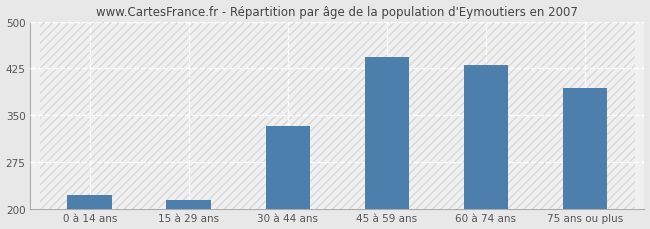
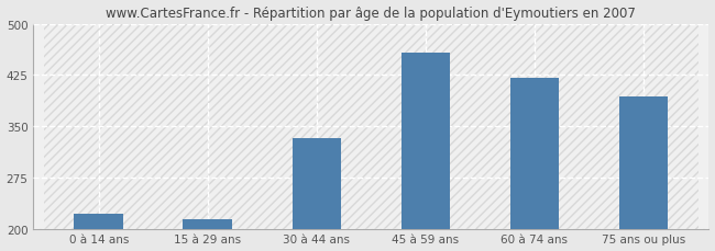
45 à 59 ans: 443 -> 458
60 à 74 ans: 430 -> 420
